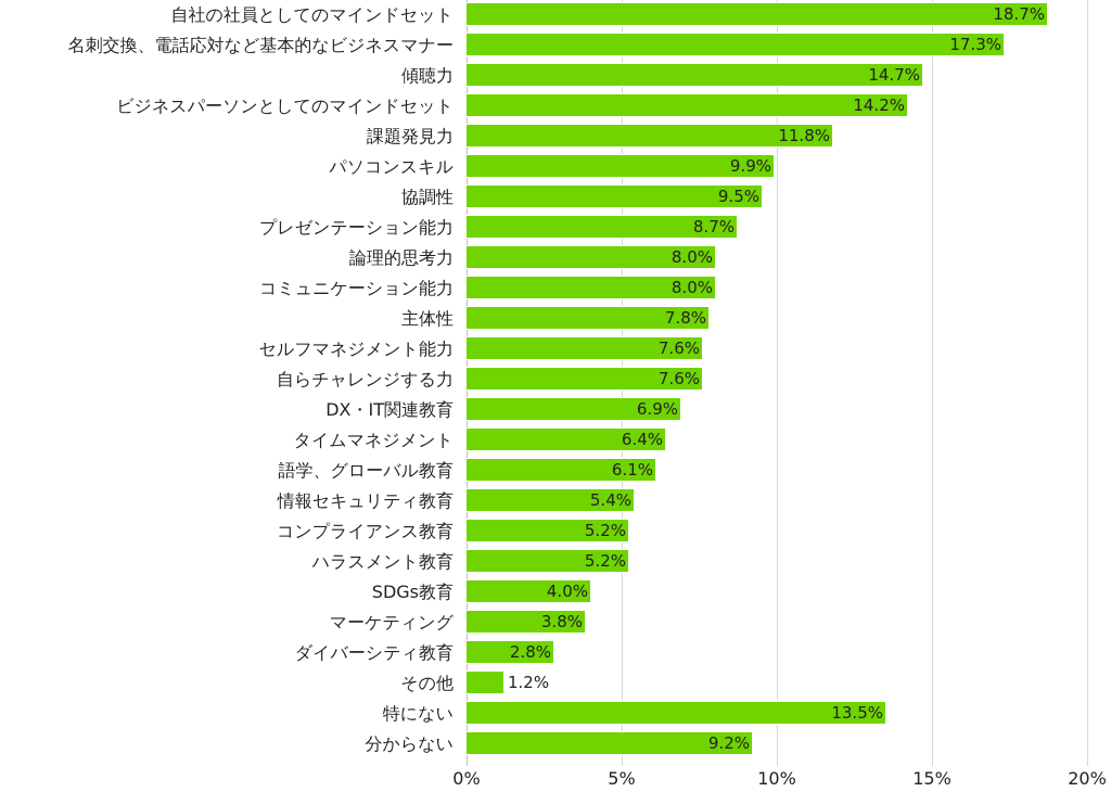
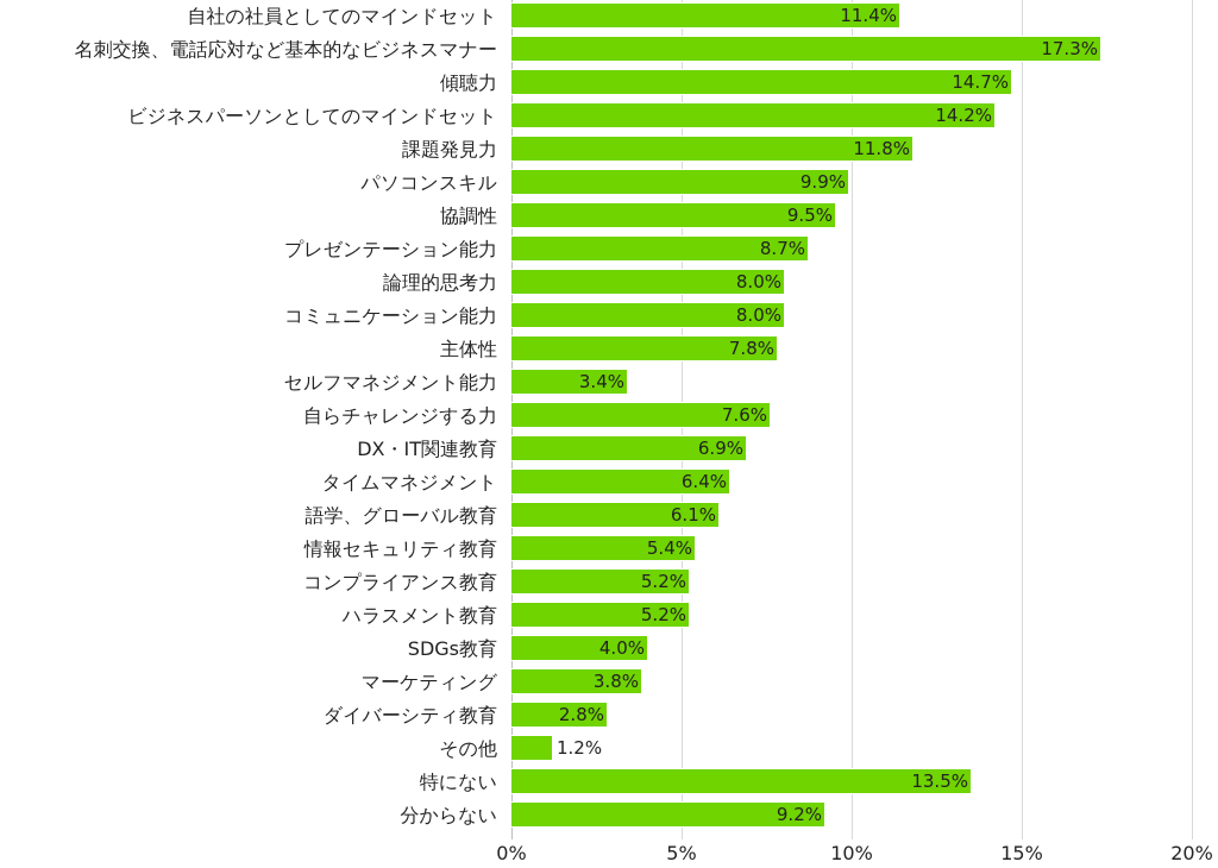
自社の社員としてのマインドセット: 18.7% -> 11.4%
セルフマネジメント能力: 7.6% -> 3.4%
